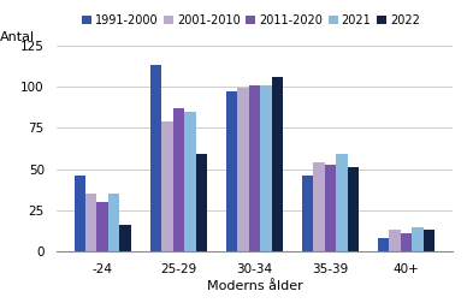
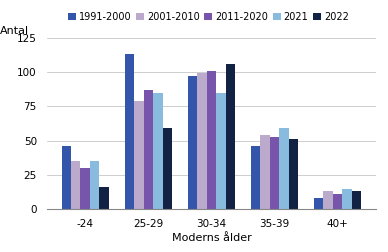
2021/30-34: 101 -> 85
